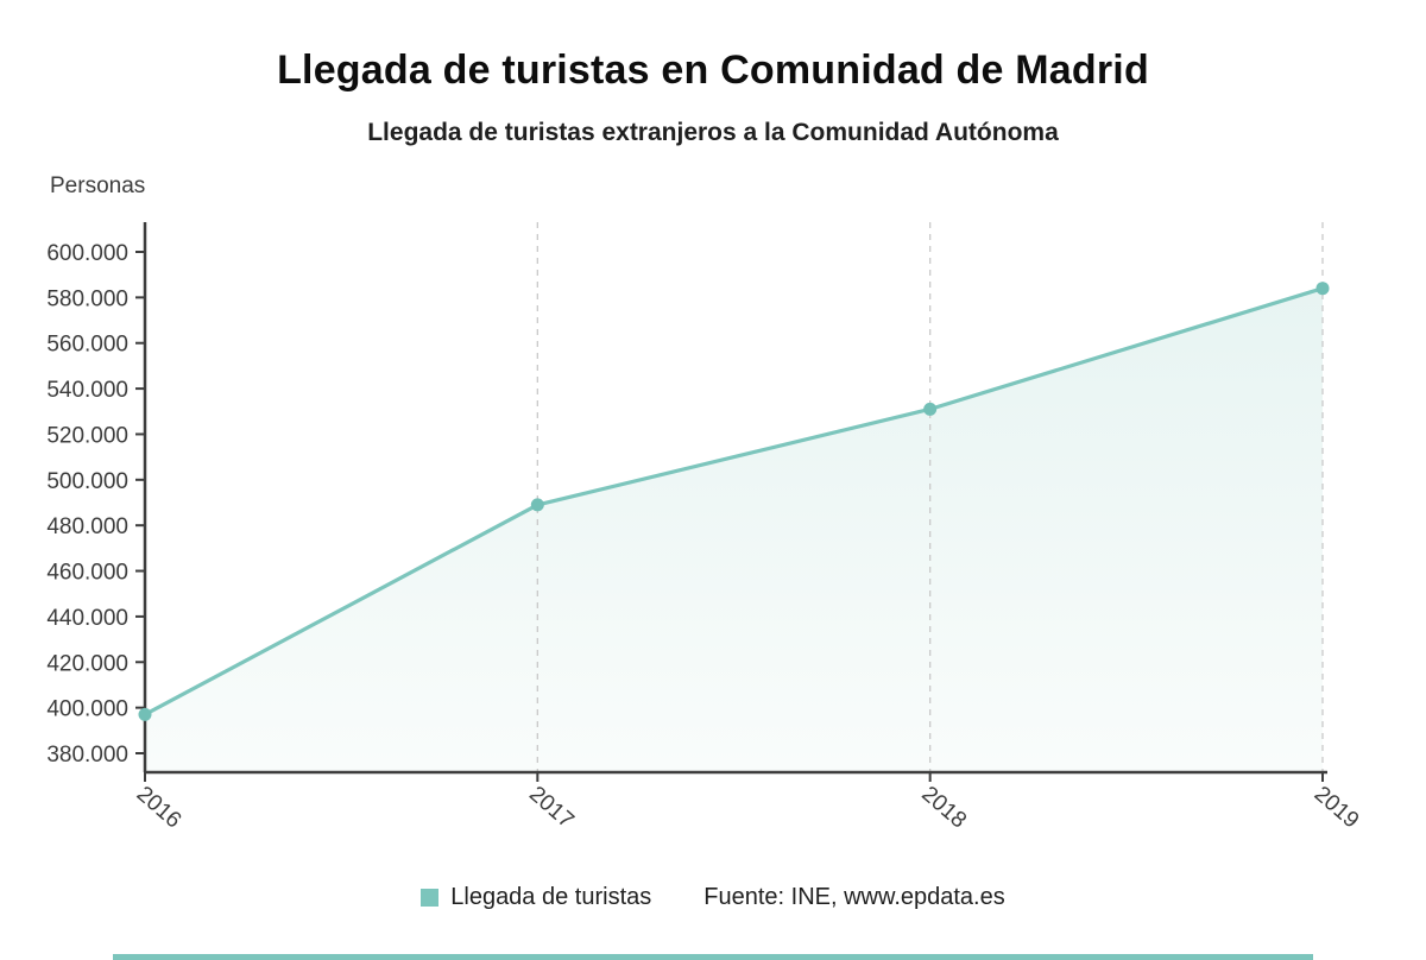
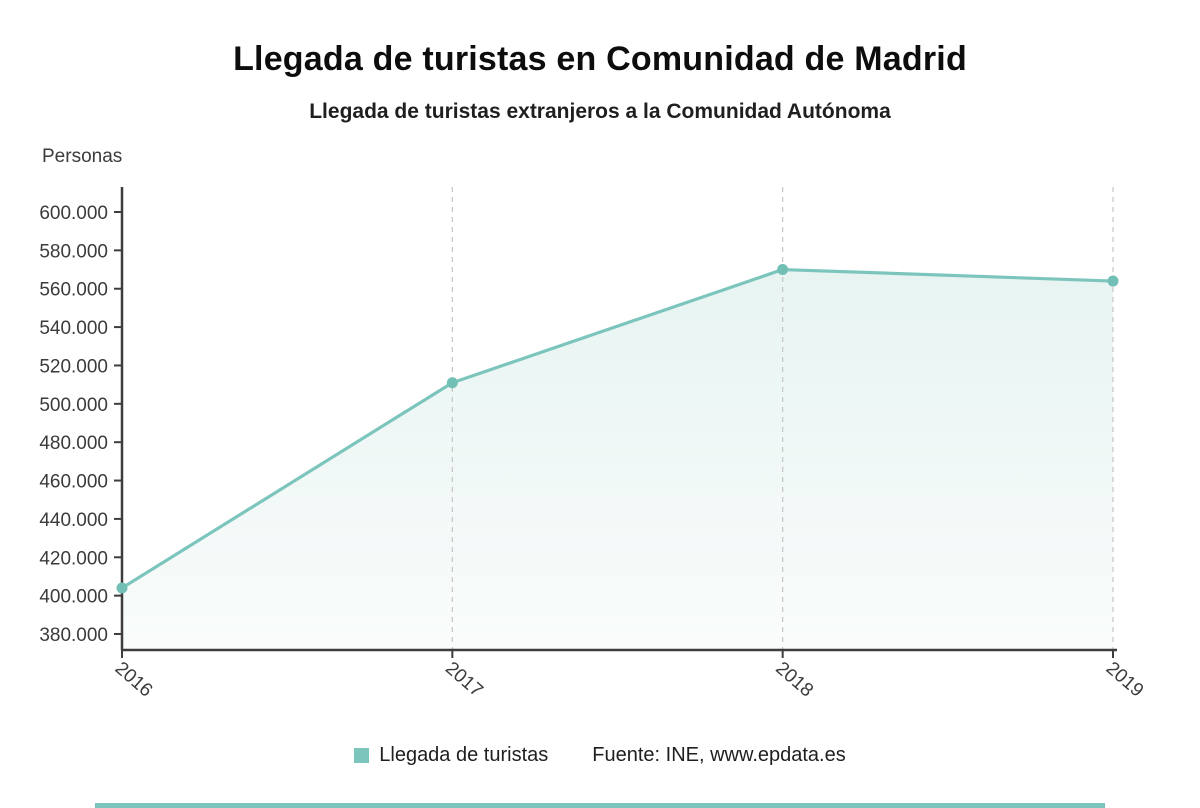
2016: 397000 -> 404000
2017: 489000 -> 511000
2018: 531000 -> 570000
2019: 584000 -> 564000
